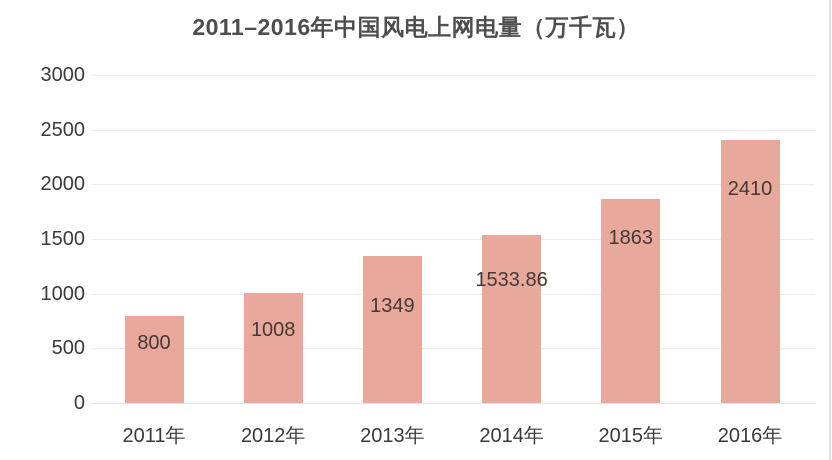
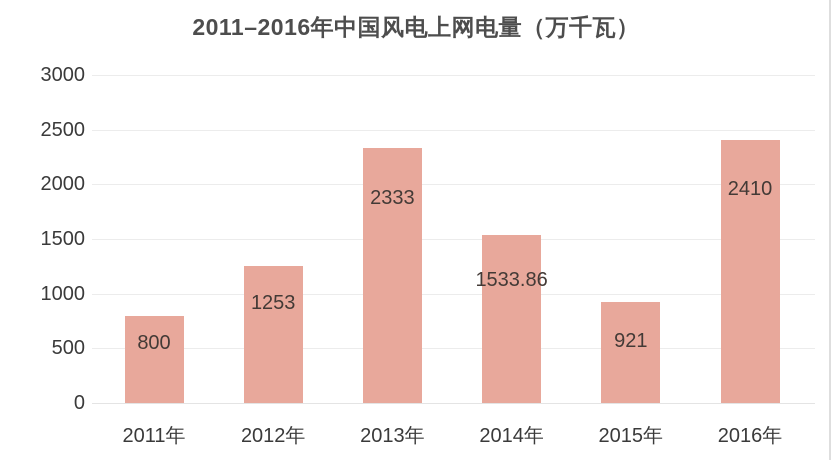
2012年: 1008 -> 1253
2013年: 1349 -> 2333
2015年: 1863 -> 921
